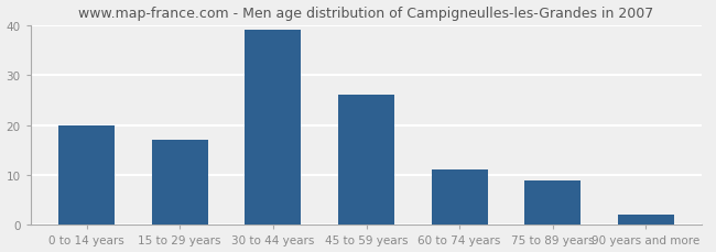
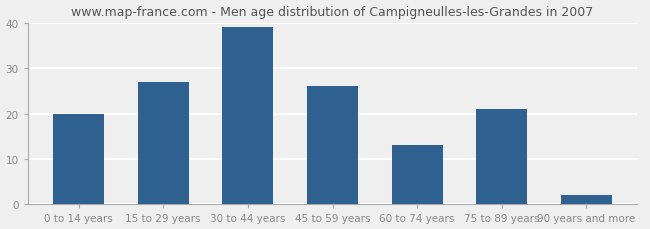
15 to 29 years: 17 -> 27
60 to 74 years: 11 -> 13
75 to 89 years: 9 -> 21
